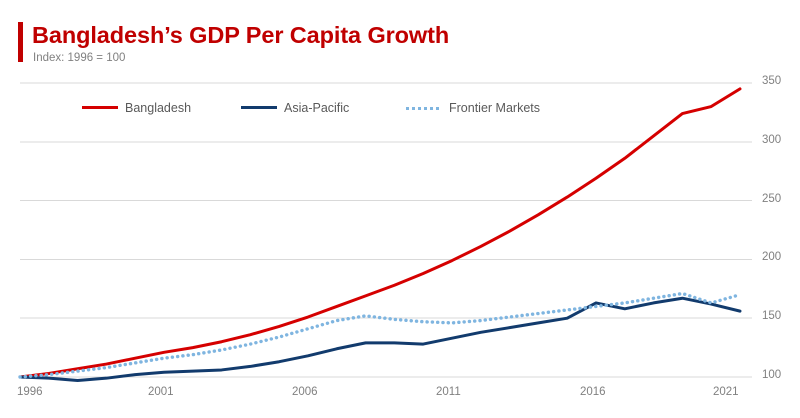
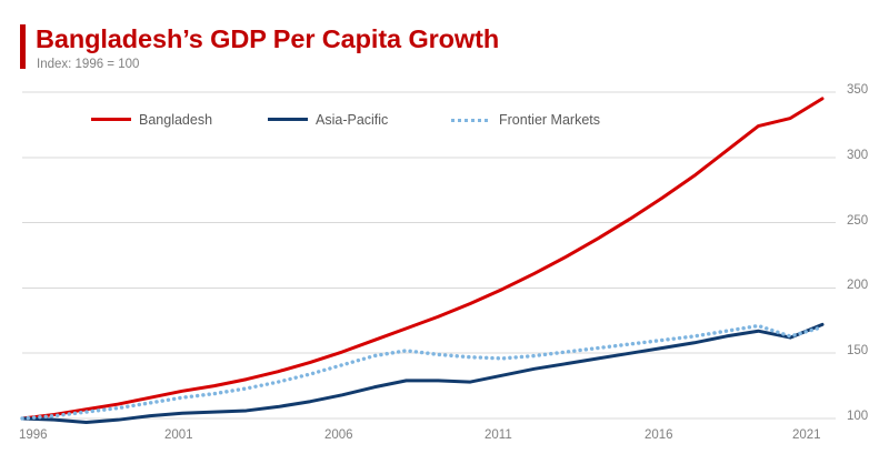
Asia-Pacific/2016: 163 -> 154
Asia-Pacific/2021: 156 -> 172
